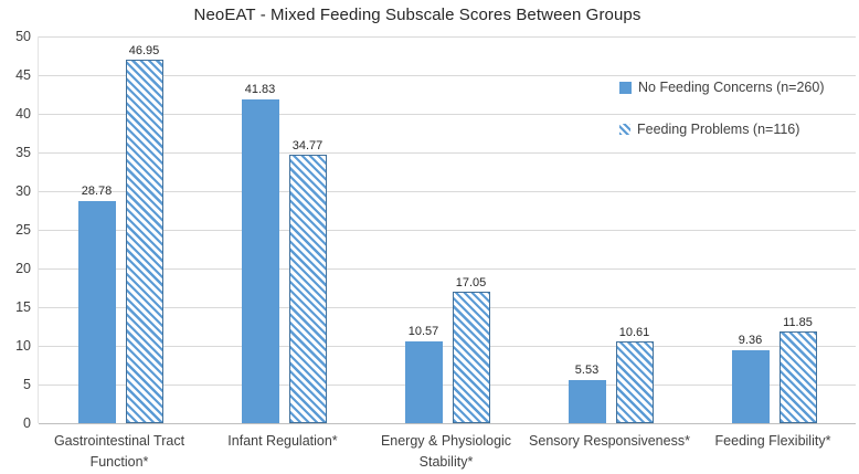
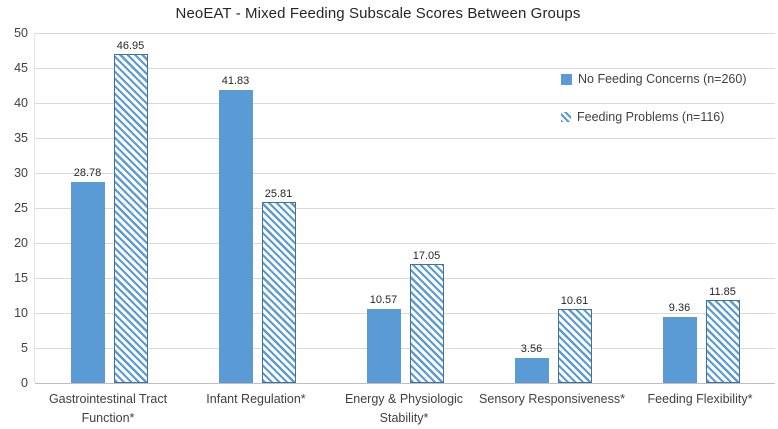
Feeding Problems (n=116)/Infant Regulation*: 34.77 -> 25.81
No Feeding Concerns (n=260)/Sensory Responsiveness*: 5.53 -> 3.56
